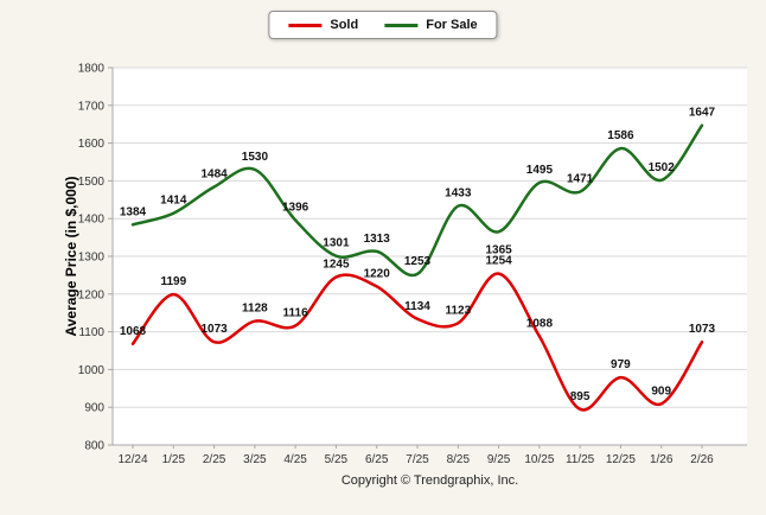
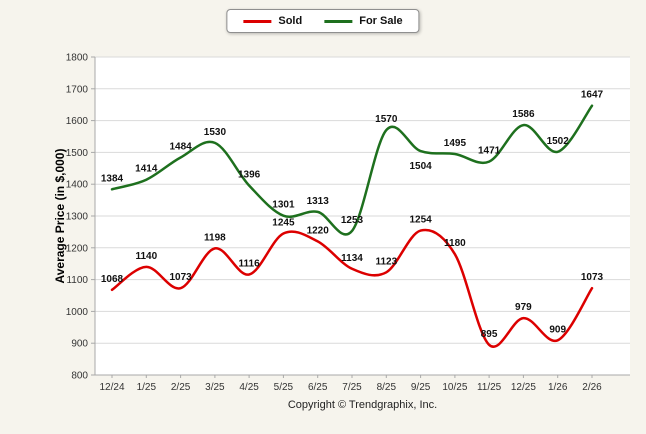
Sold/1/25: 1199 -> 1140
Sold/3/25: 1128 -> 1198
For Sale/8/25: 1433 -> 1570
For Sale/9/25: 1365 -> 1504
Sold/10/25: 1088 -> 1180
